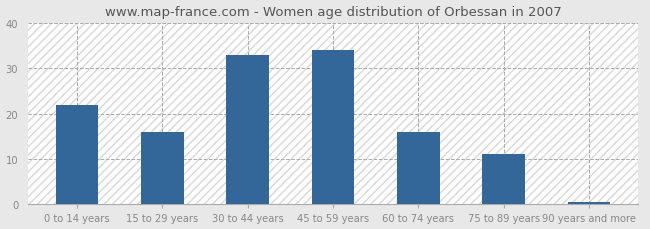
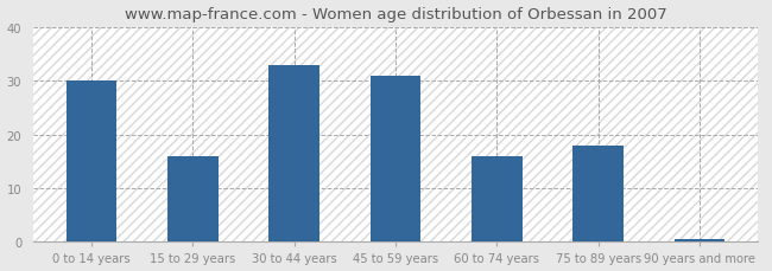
0 to 14 years: 22.0 -> 30.0
45 to 59 years: 34.0 -> 31.0
75 to 89 years: 11.0 -> 18.0
